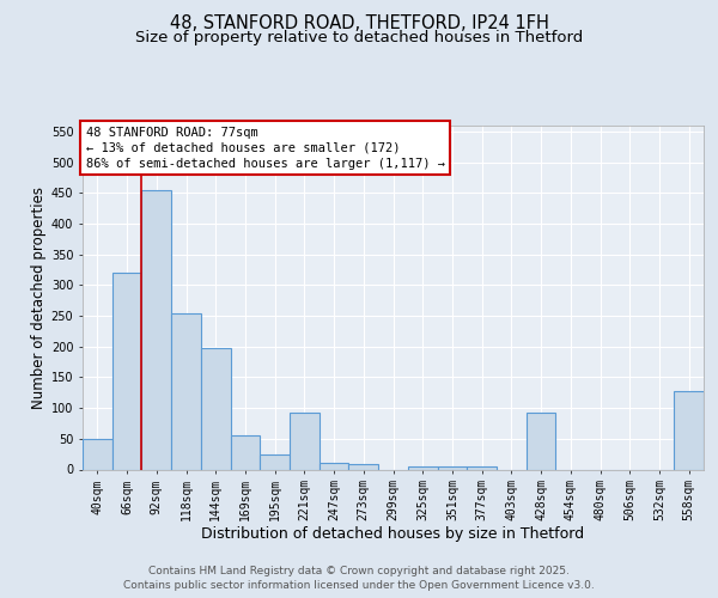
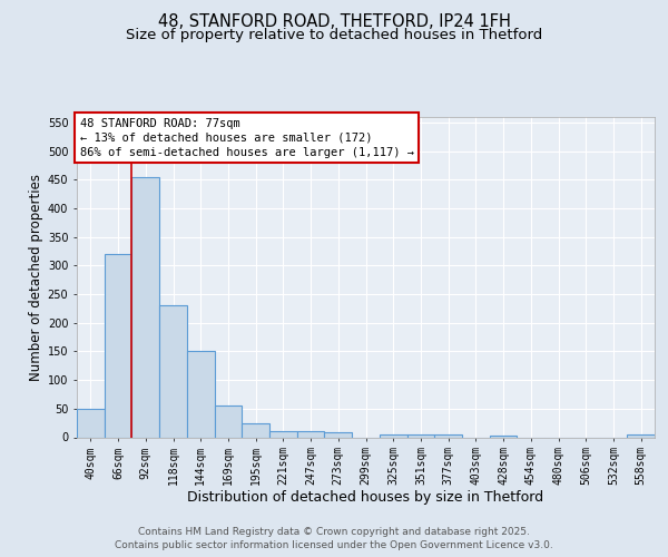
118sqm: 254 -> 230
144sqm: 198 -> 150
221sqm: 92 -> 10
428sqm: 92 -> 3
558sqm: 128 -> 4
